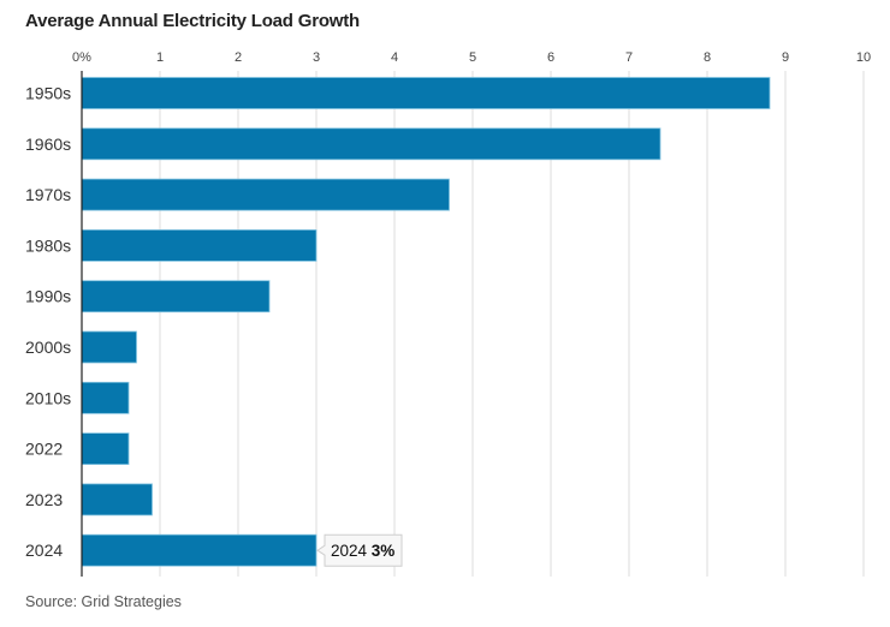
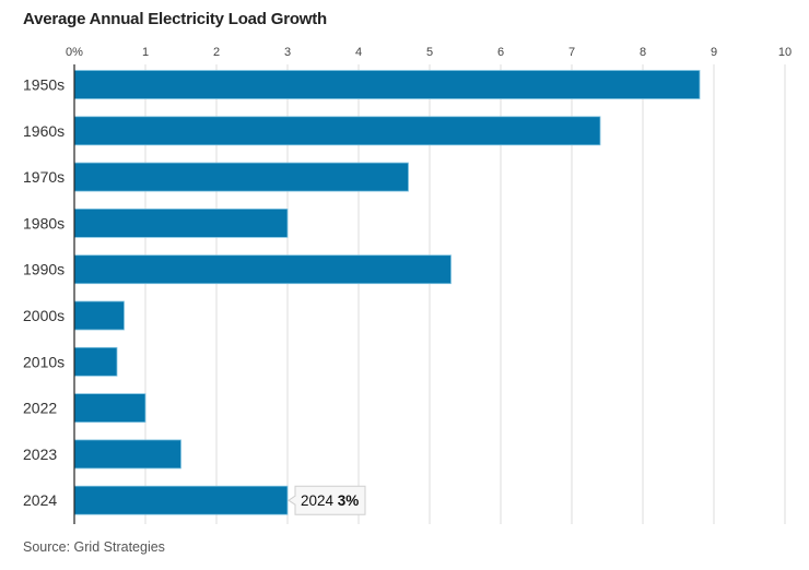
1990s: 2.4 -> 5.3
2022: 0.6 -> 1.0
2023: 0.9 -> 1.5
